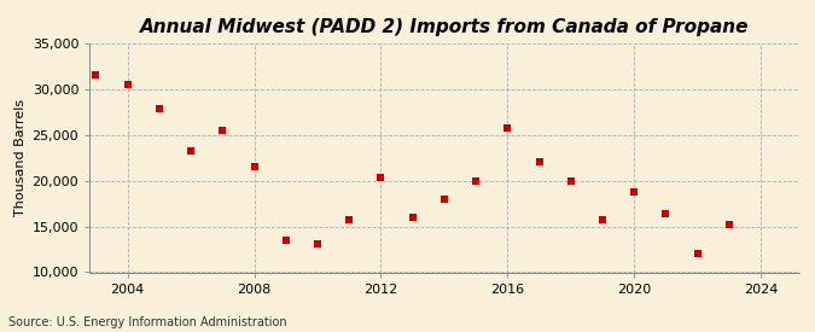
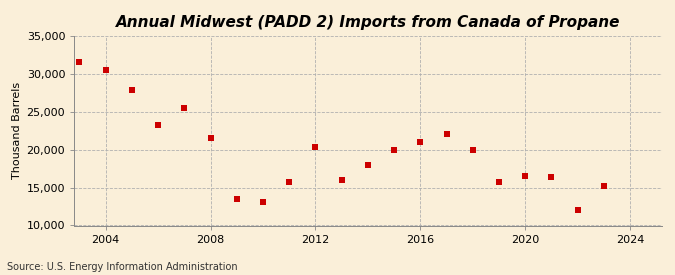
2016: 25,800 -> 21,000
2020: 18,800 -> 16,500
